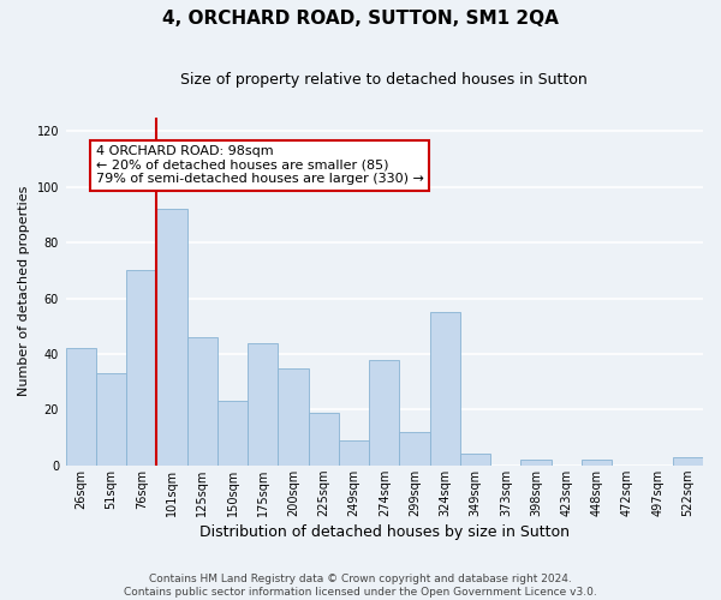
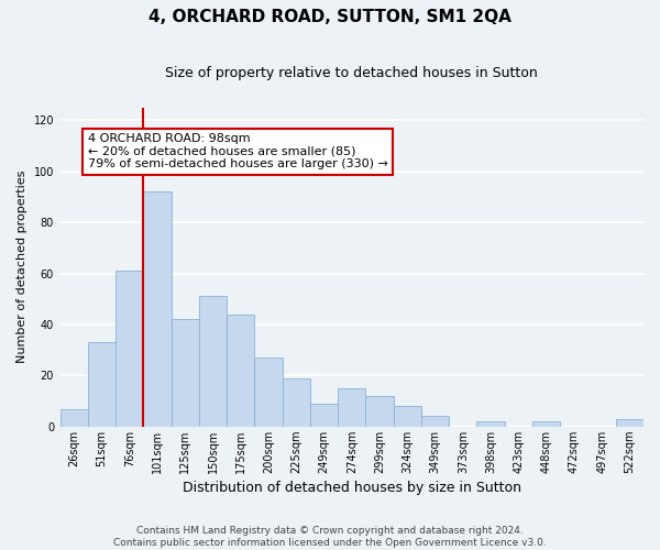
26sqm: 42 -> 7
76sqm: 70 -> 61
125sqm: 46 -> 42
150sqm: 23 -> 51
200sqm: 35 -> 27
274sqm: 38 -> 15
324sqm: 55 -> 8
